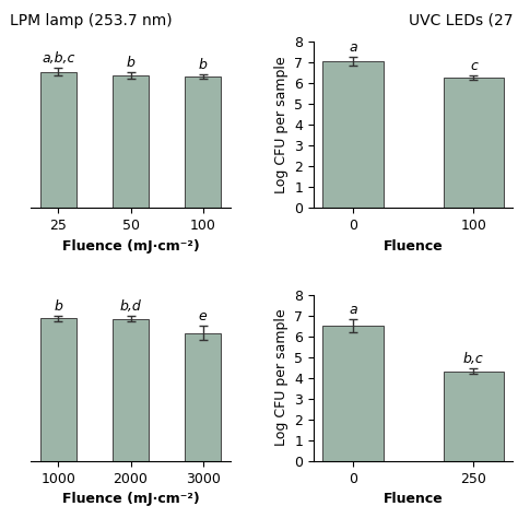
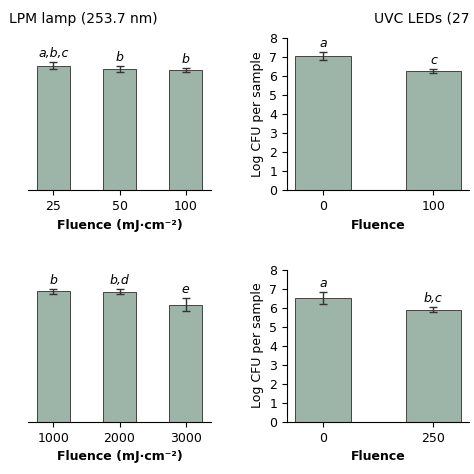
250: 4.3 -> 5.9
